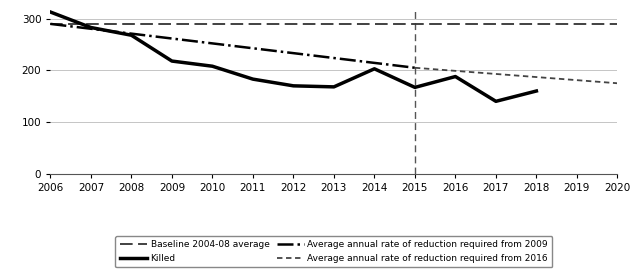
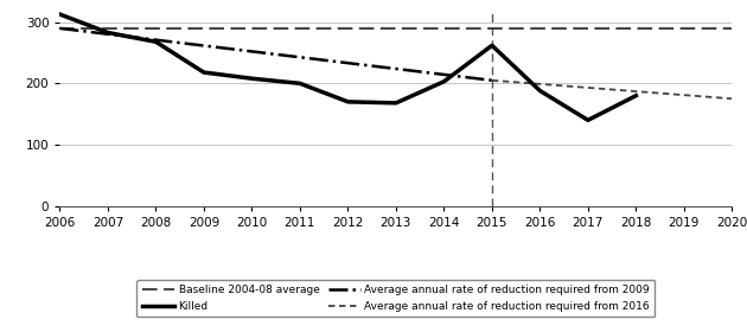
2011: 183 -> 200
2015: 167 -> 262
2018: 160 -> 180
